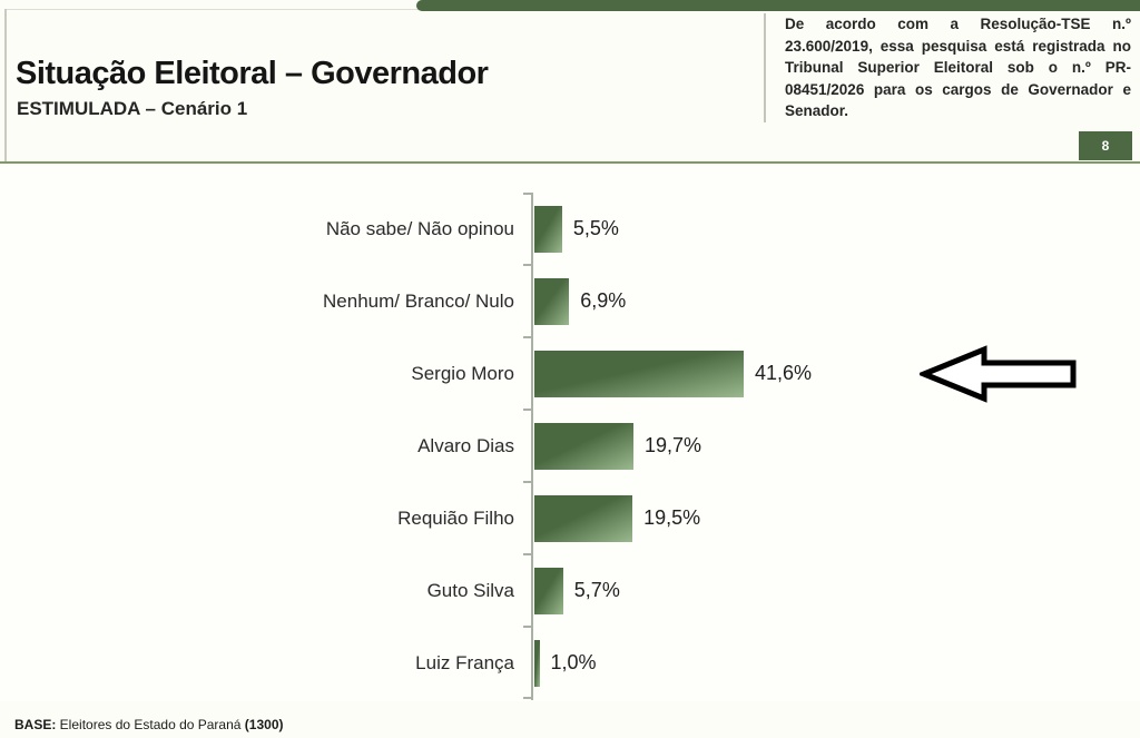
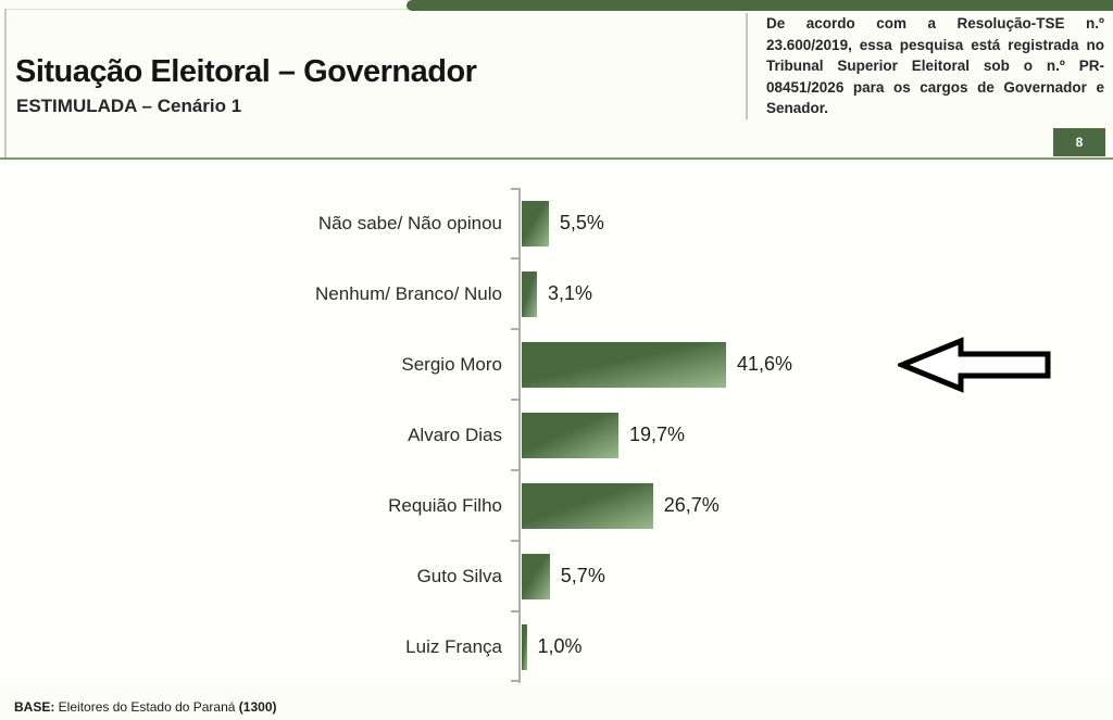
Nenhum/ Branco/ Nulo: 6,9% -> 3,1%
Requião Filho: 19,5% -> 26,7%
